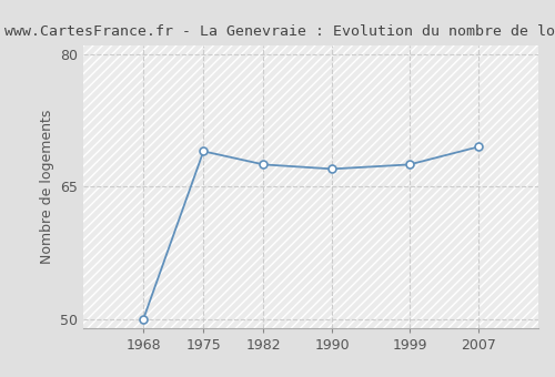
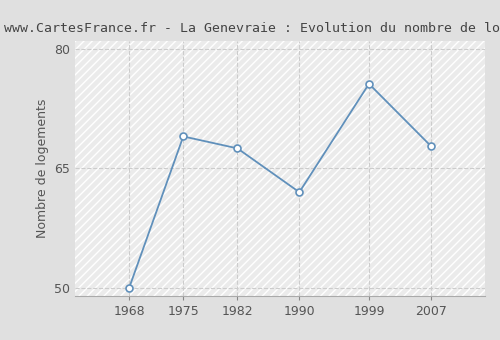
1990: 67.0 -> 62.0
1999: 67.5 -> 75.6
2007: 69.5 -> 67.8
